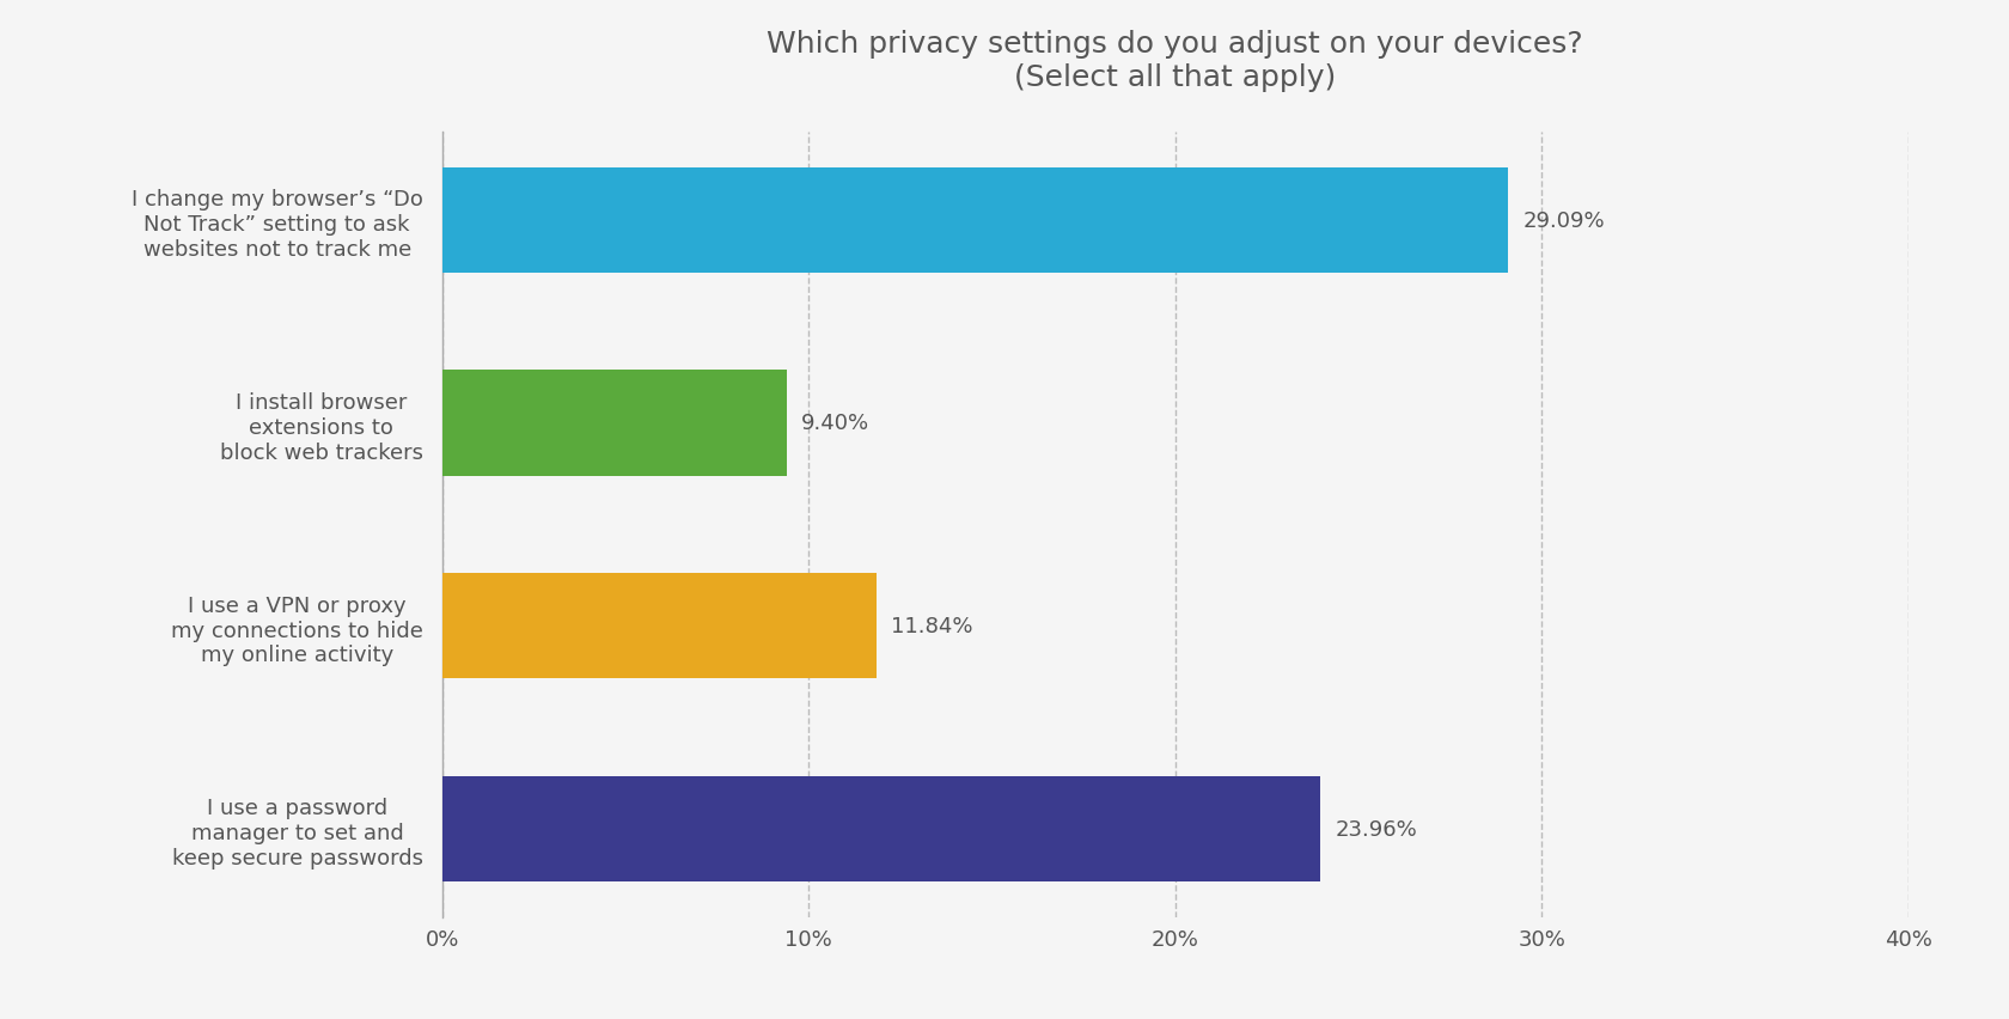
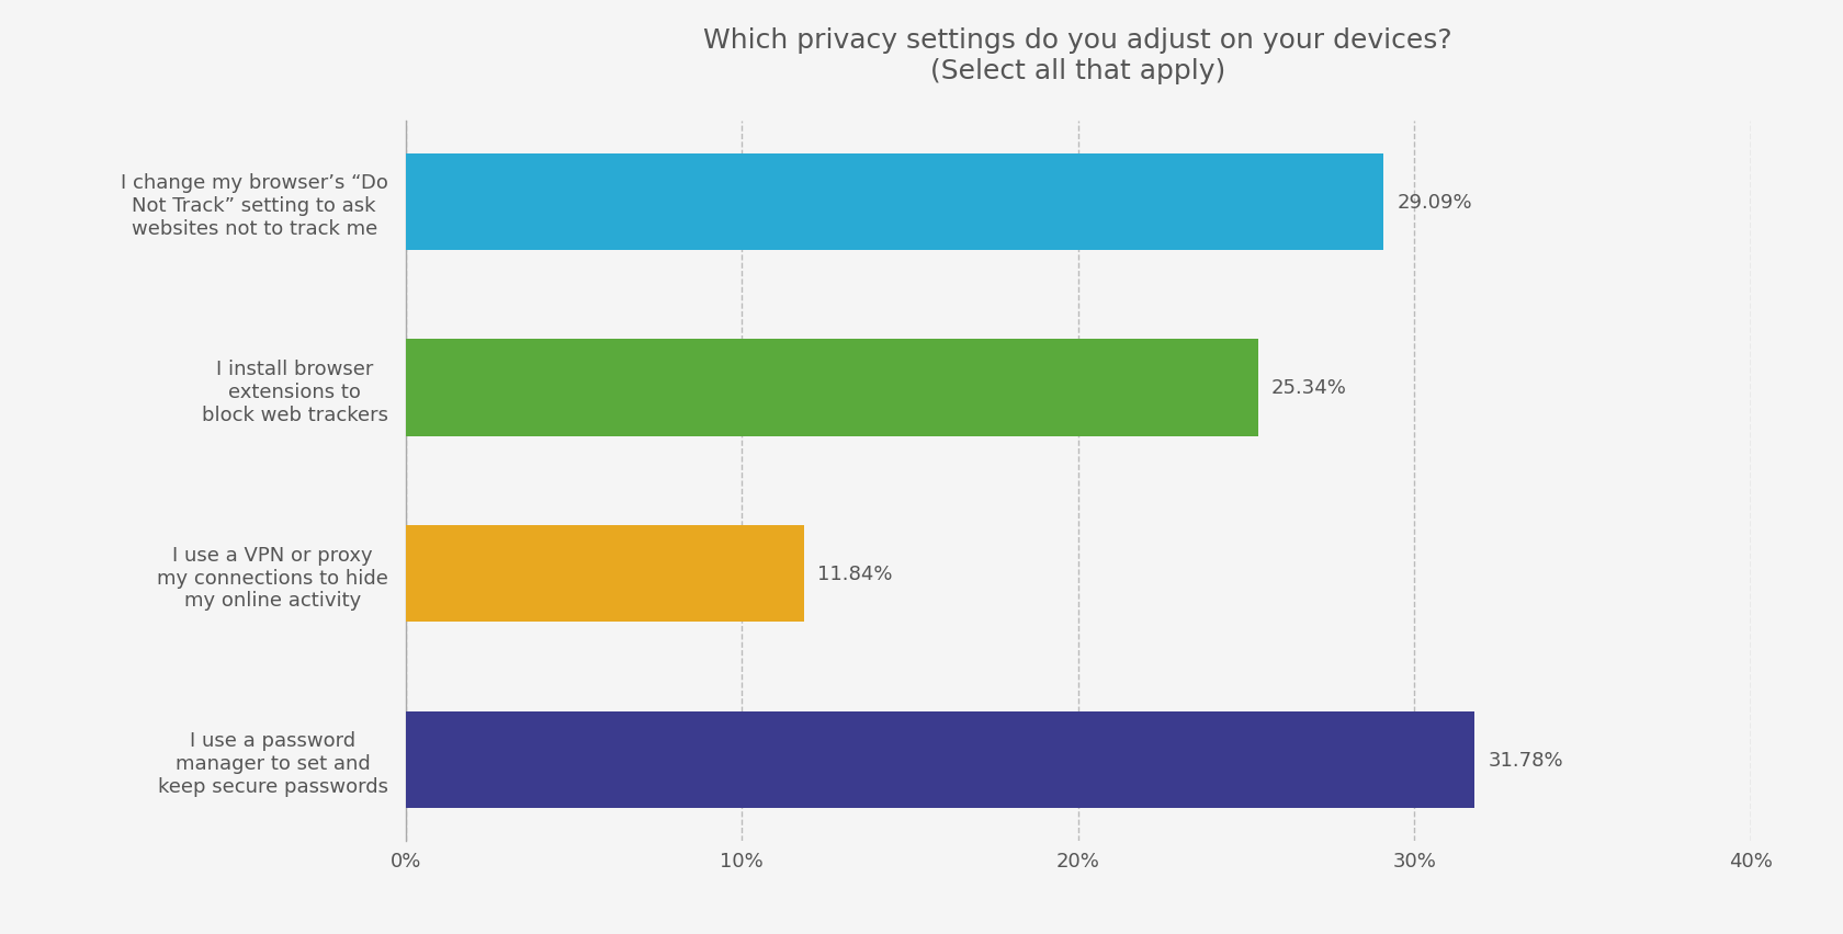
I install browser extensions to block web trackers: 9.40% -> 25.34%
I use a password manager to set and keep secure passwords: 23.96% -> 31.78%
